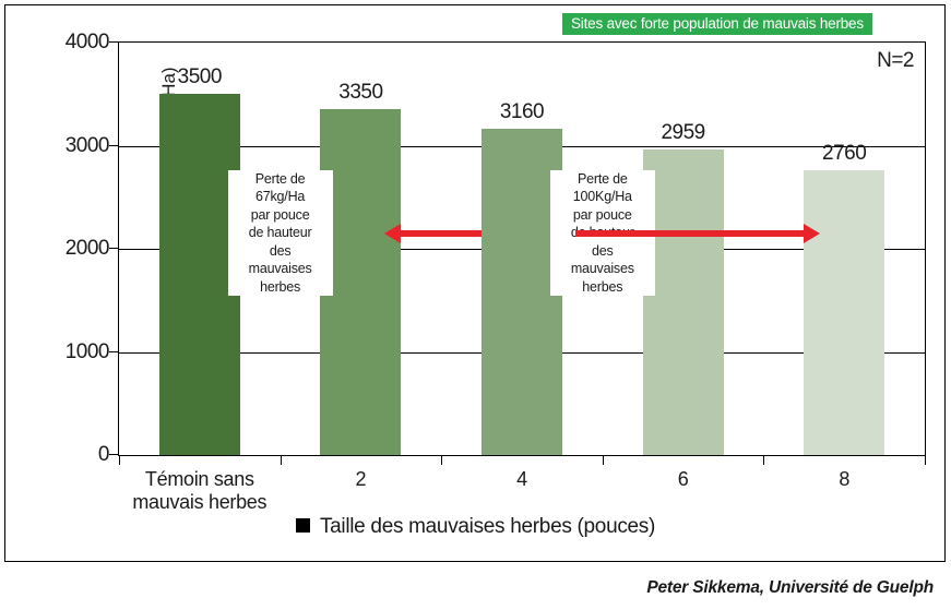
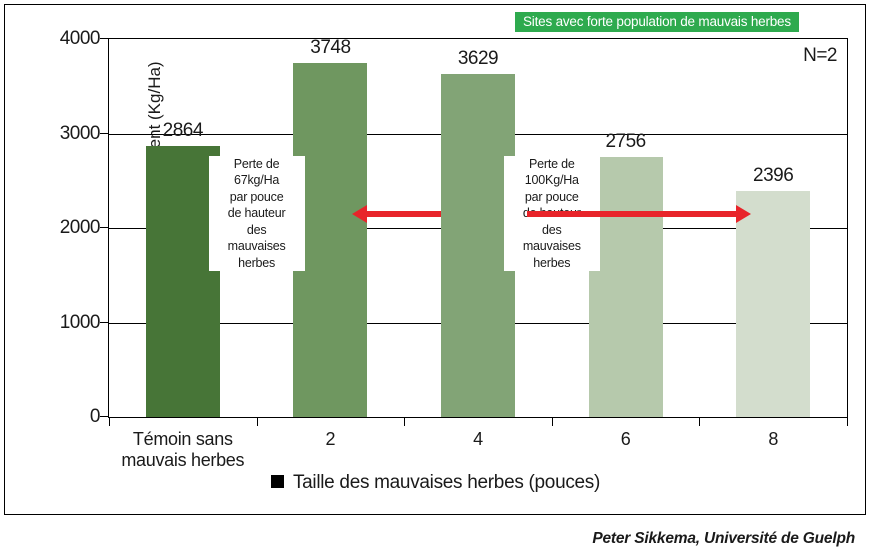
Témoin sans mauvais herbes: 3500 -> 2864
2: 3350 -> 3748
4: 3160 -> 3629
6: 2959 -> 2756
8: 2760 -> 2396
